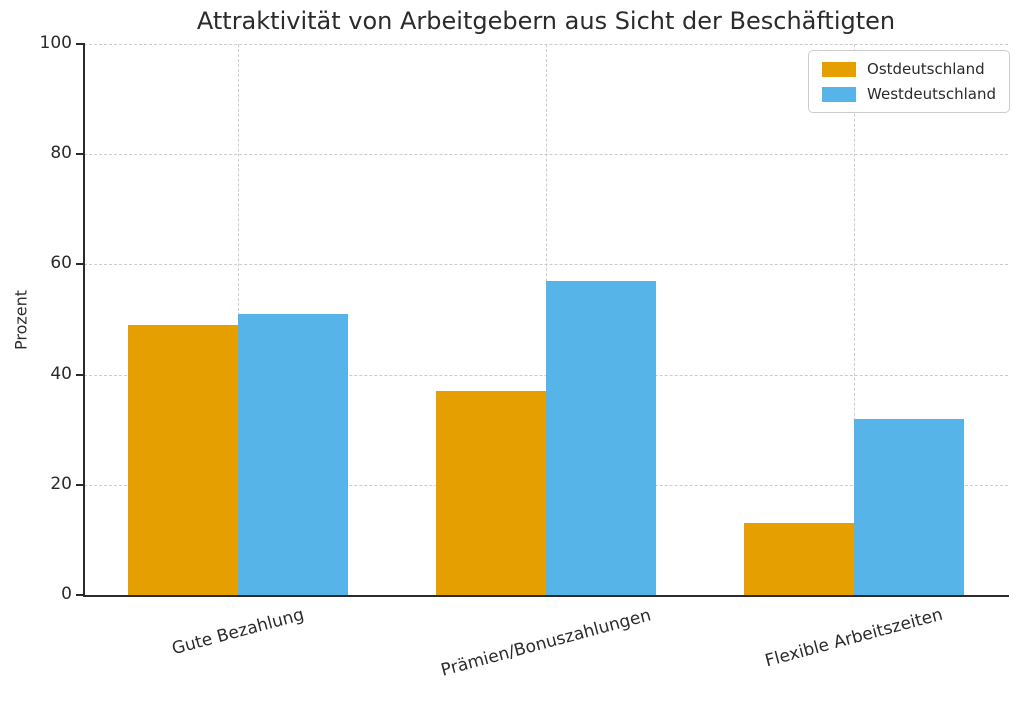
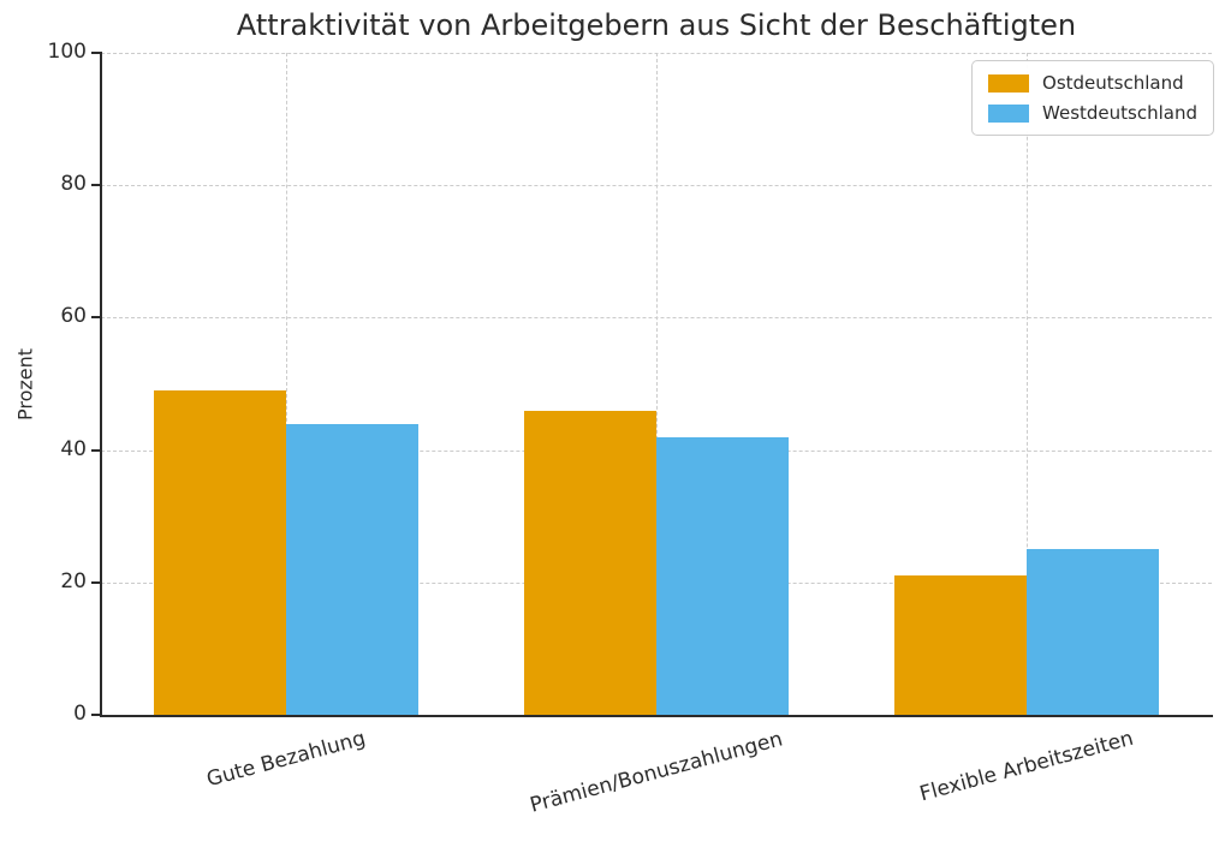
Westdeutschland/Gute Bezahlung: 51 -> 44
Ostdeutschland/Prämien/Bonuszahlungen: 37 -> 46
Westdeutschland/Prämien/Bonuszahlungen: 57 -> 42
Ostdeutschland/Flexible Arbeitszeiten: 13 -> 21
Westdeutschland/Flexible Arbeitszeiten: 32 -> 25
